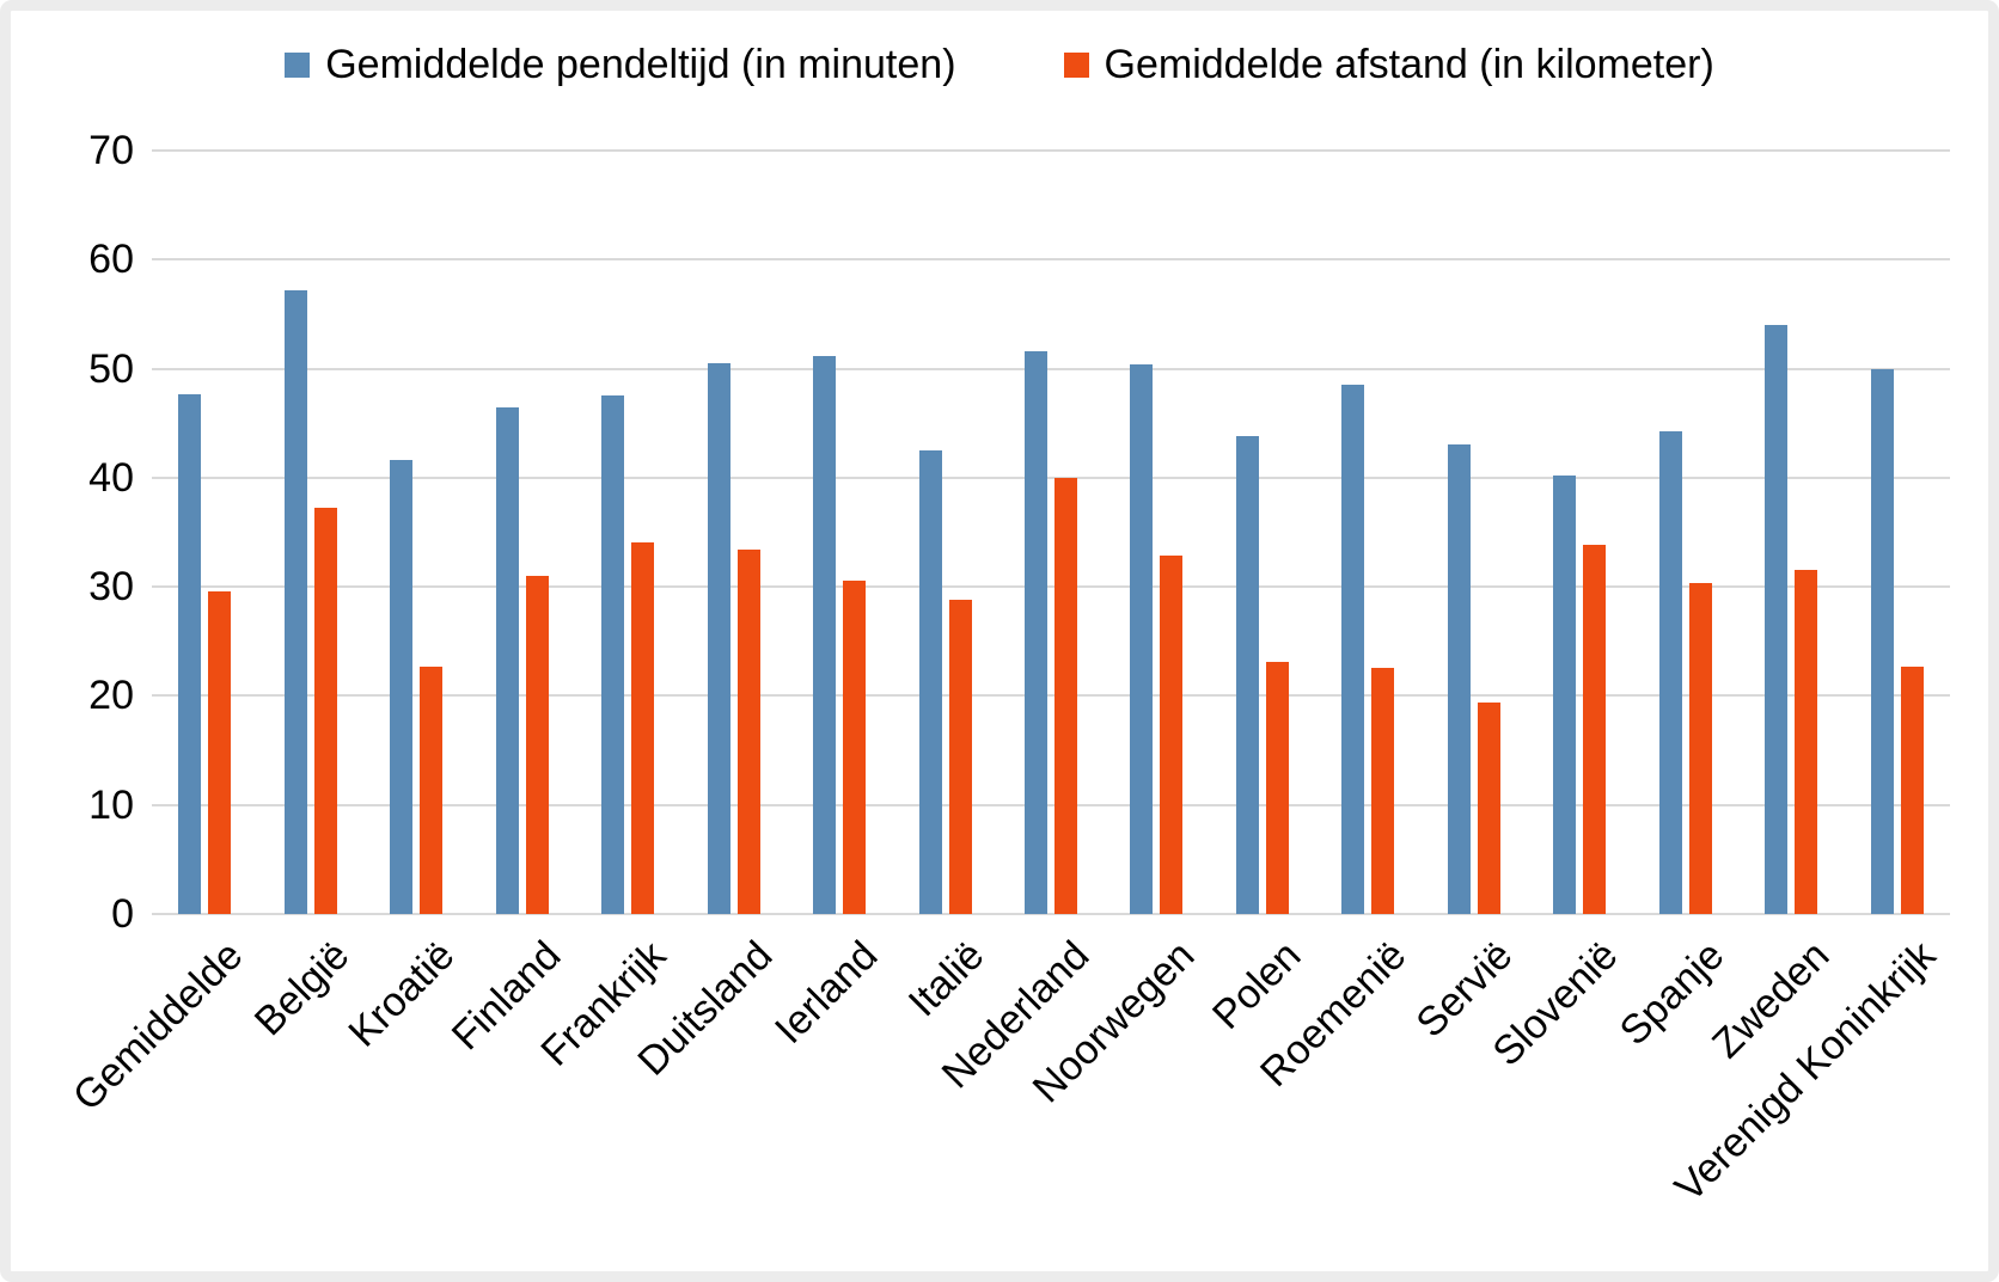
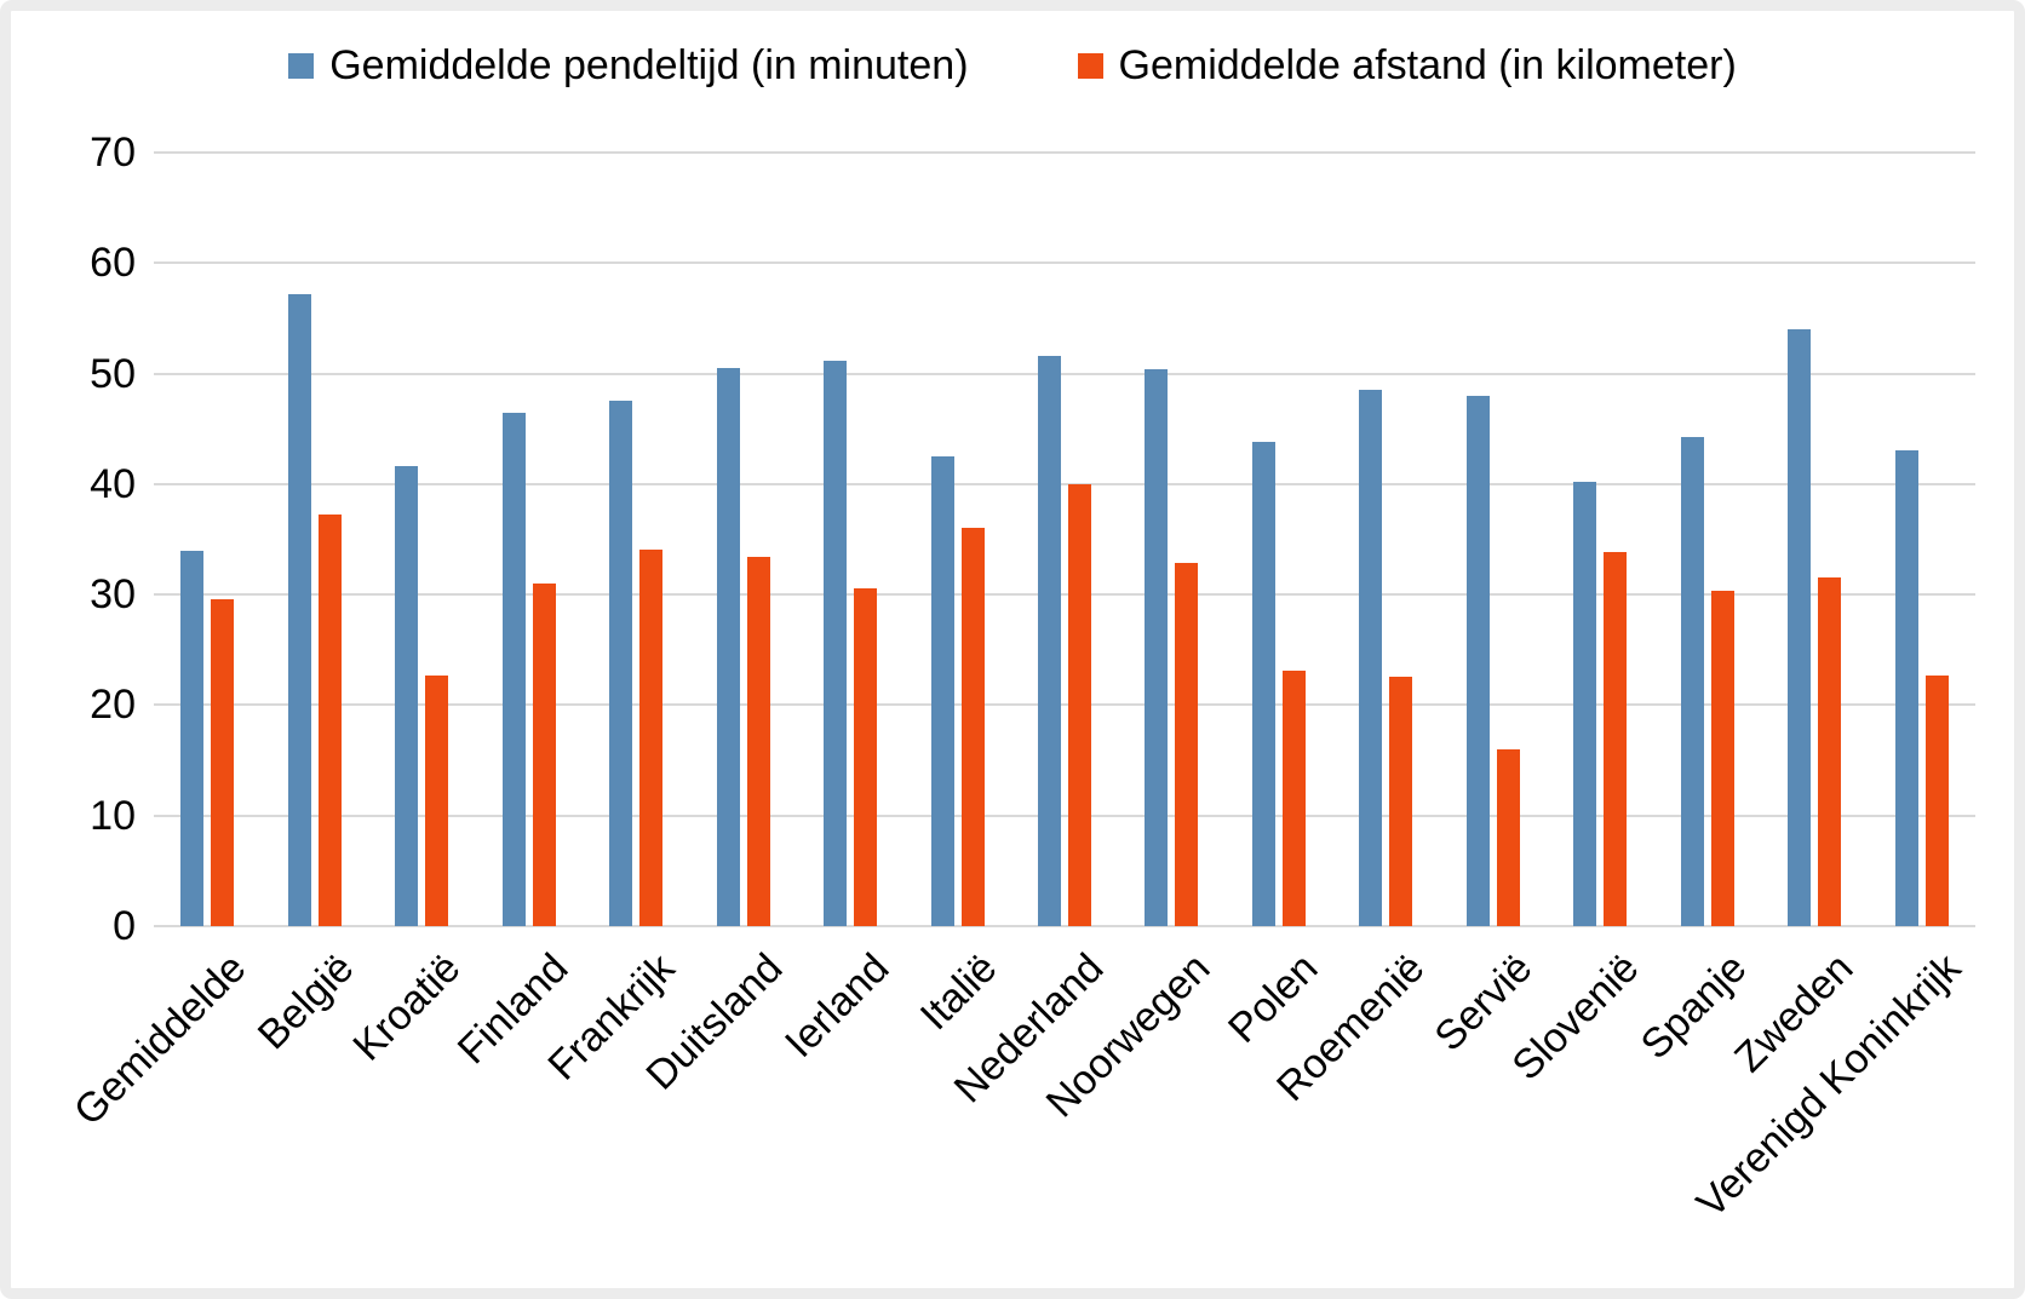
Gemiddelde pendeltijd (in minuten)/Gemiddelde: 48 -> 34
Gemiddelde afstand (in kilometer)/Italië: 29 -> 36
Gemiddelde pendeltijd (in minuten)/Servië: 43 -> 48
Gemiddelde afstand (in kilometer)/Servië: 19 -> 16
Gemiddelde pendeltijd (in minuten)/Verenigd Koninkrijk: 50 -> 43
